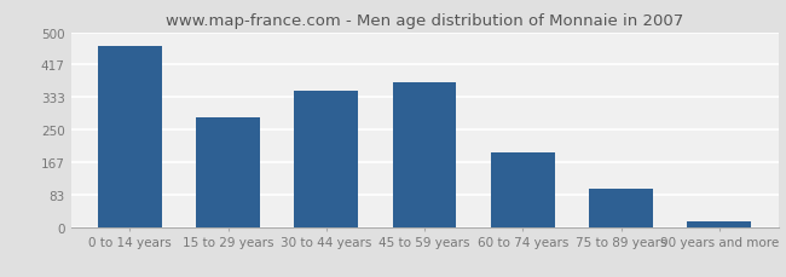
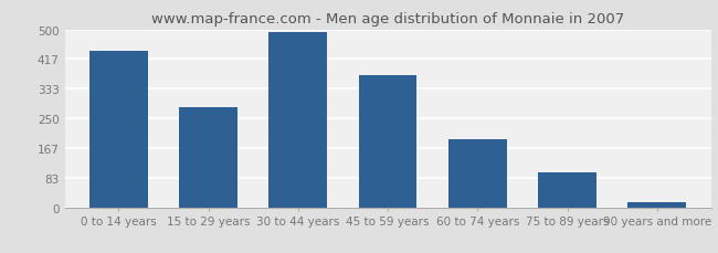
0 to 14 years: 465 -> 440
30 to 44 years: 350 -> 492
